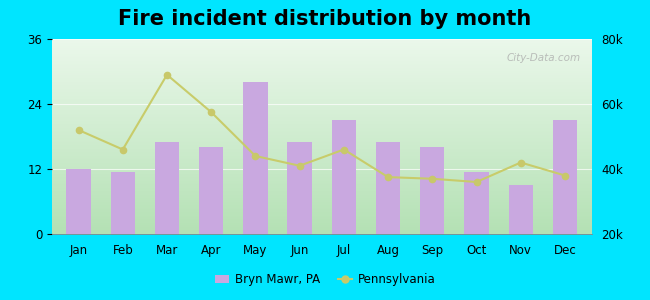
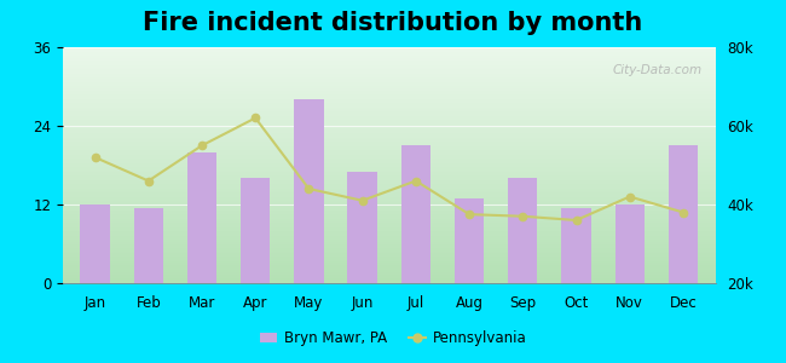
Bryn Mawr, PA/Mar: 17.0 -> 20.0
Pennsylvania/Mar: 69.0k -> 55.0k
Pennsylvania/Apr: 57.5k -> 62.0k
Bryn Mawr, PA/Aug: 17.0 -> 13.0
Bryn Mawr, PA/Nov: 9.0 -> 12.0
